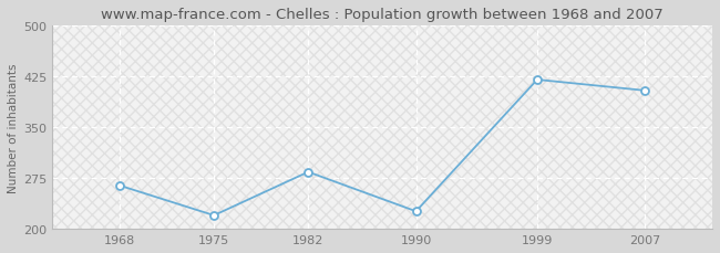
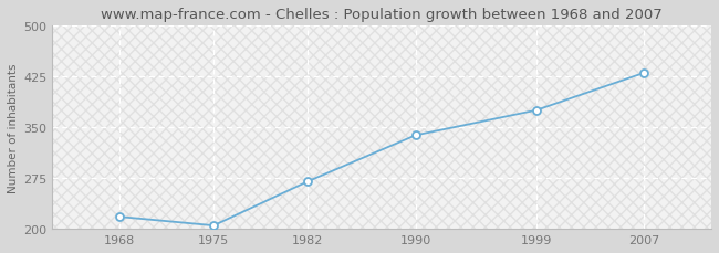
1968: 264 -> 218
1975: 220 -> 205
1982: 284 -> 270
1990: 226 -> 338
1999: 420 -> 375
2007: 404 -> 430
